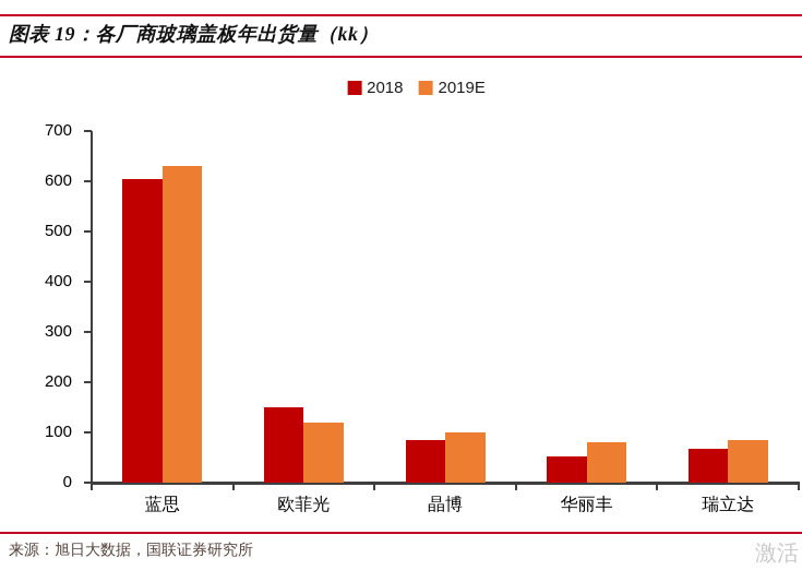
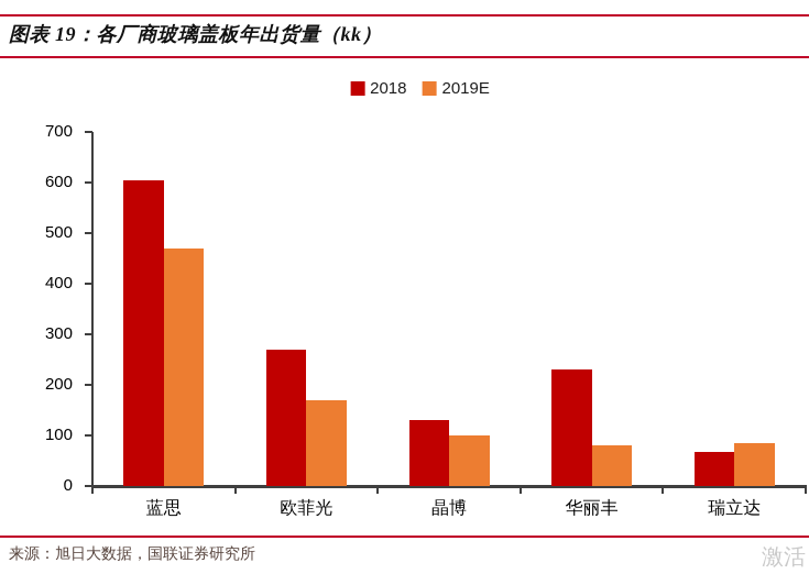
2019E/蓝思: 630 -> 470
2018/欧菲光: 150 -> 270
2019E/欧菲光: 120 -> 170
2018/晶博: 80 -> 130
2018/华丽丰: 50 -> 230
